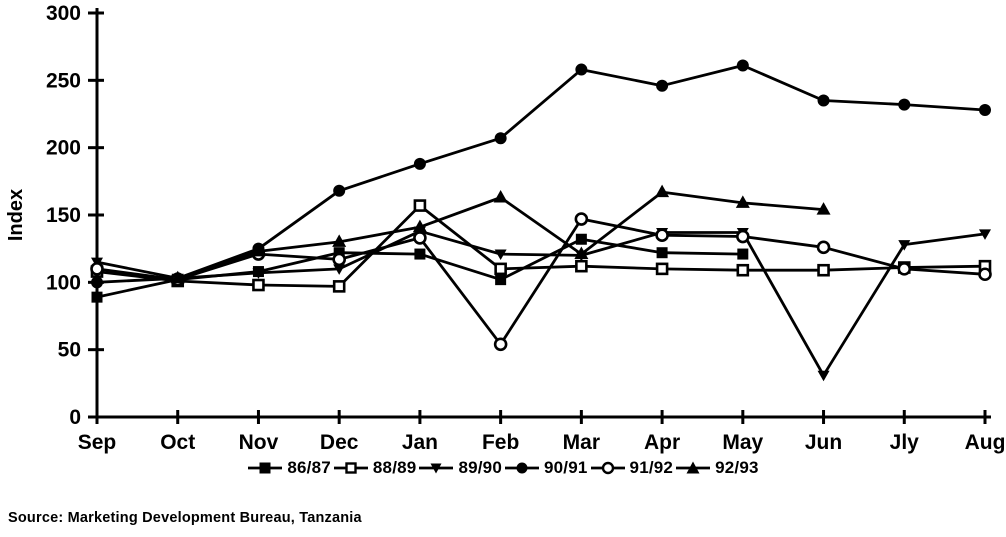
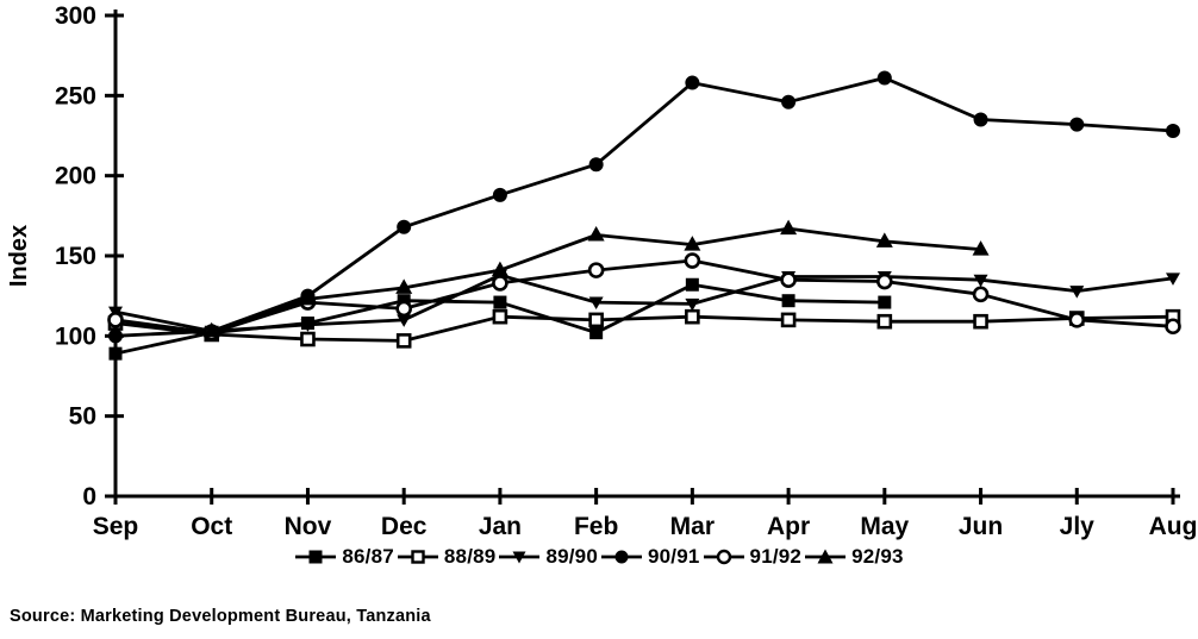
88/89/Jan: 157 -> 112
91/92/Feb: 54 -> 141
92/93/Mar: 121 -> 157
89/90/Jun: 31 -> 135
